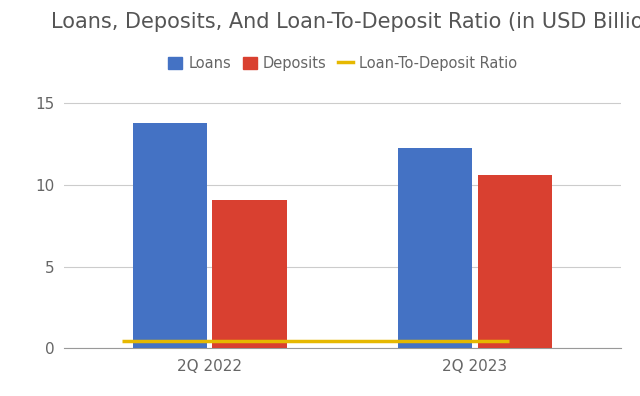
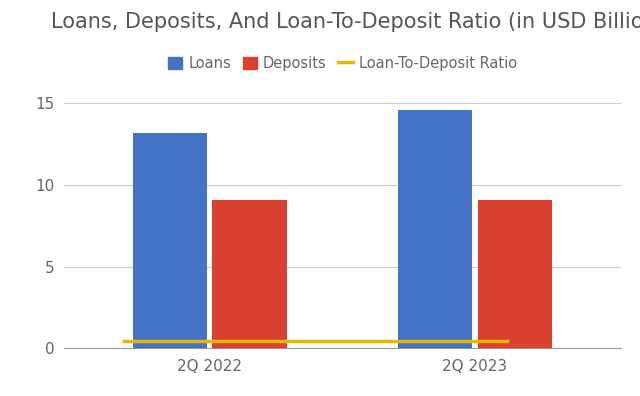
Loans/2Q 2022: 13.8 -> 13.2
Loans/2Q 2023: 12.3 -> 14.6
Deposits/2Q 2023: 10.6 -> 9.1
